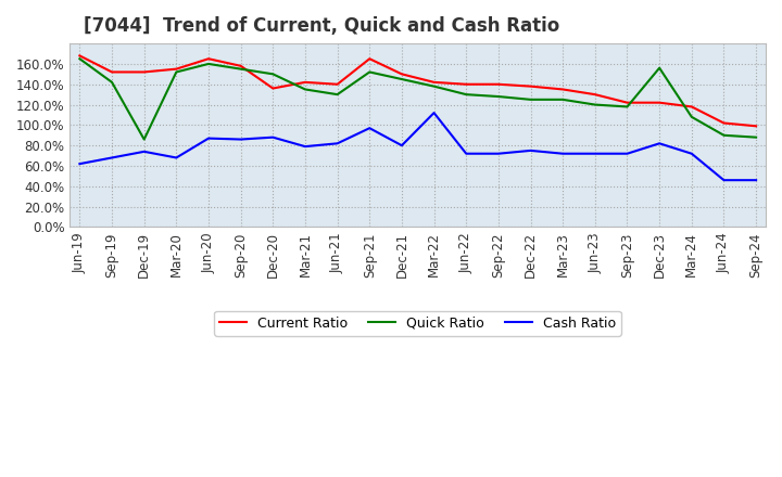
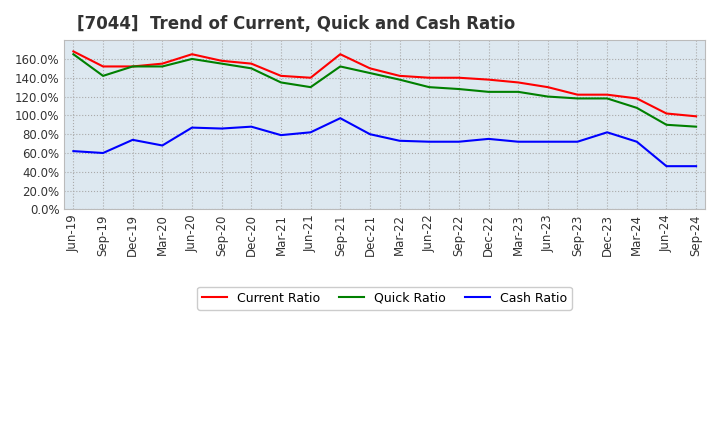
Cash Ratio/Sep-19: 68% -> 60%
Quick Ratio/Dec-19: 86% -> 152%
Current Ratio/Dec-20: 136% -> 155%
Cash Ratio/Mar-22: 112% -> 73%
Quick Ratio/Dec-23: 156% -> 118%
